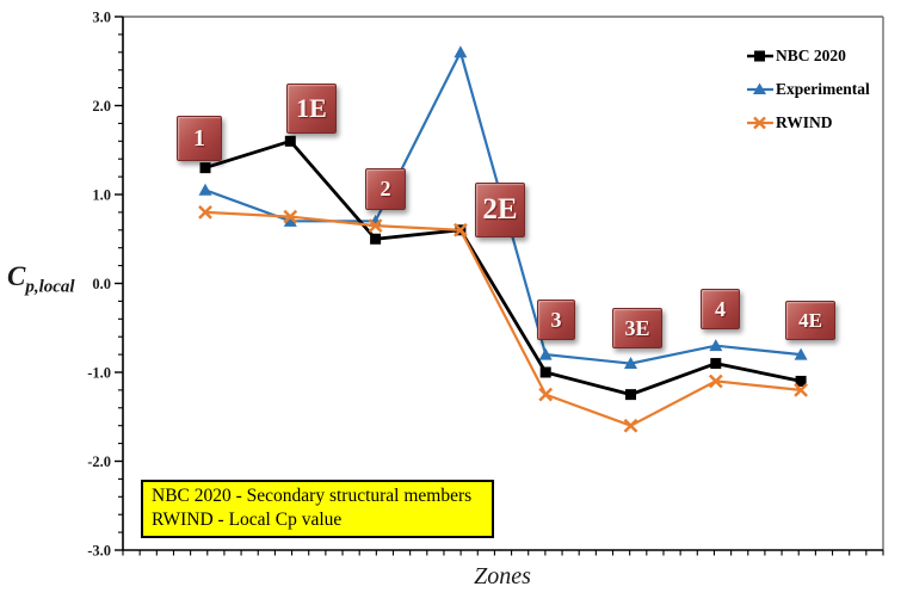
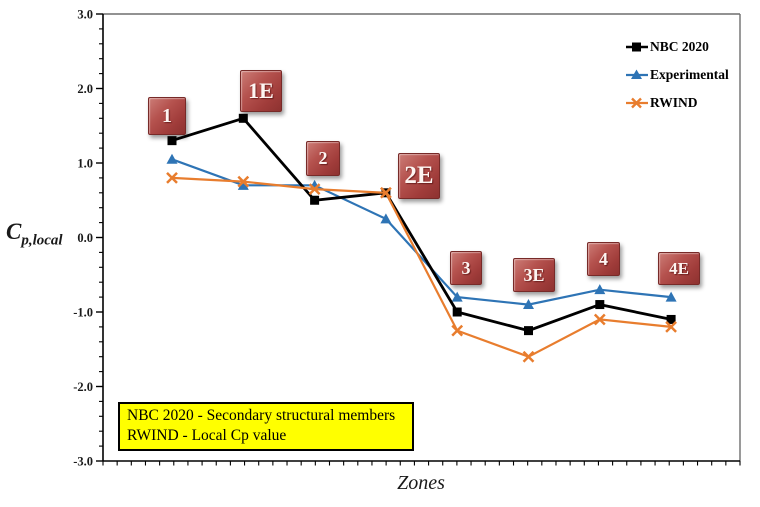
Experimental/2E: 2.6 -> 0.2
